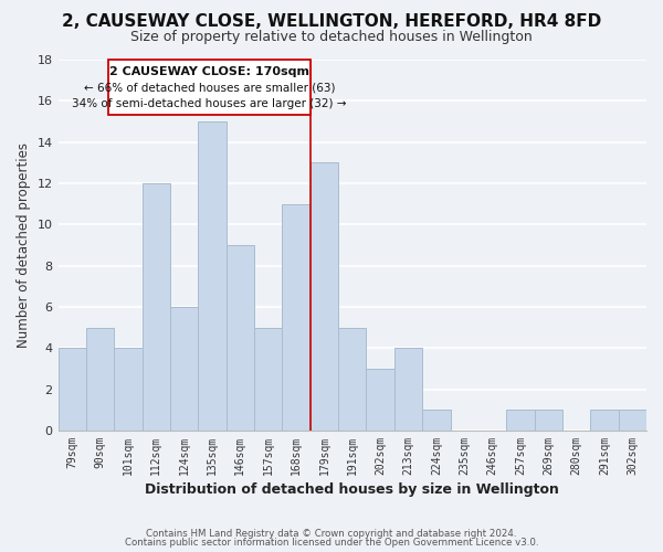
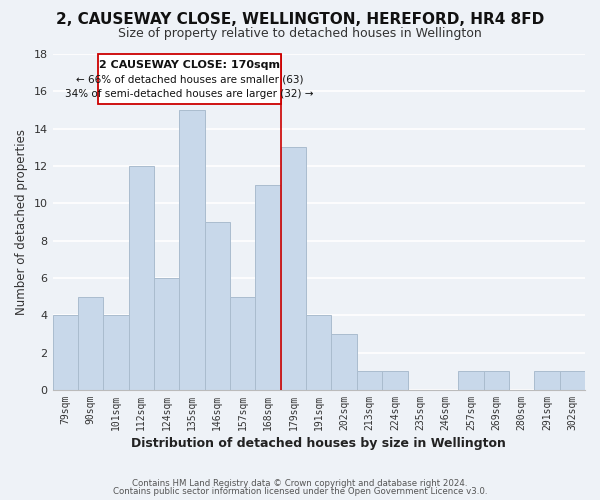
191sqm: 5 -> 4
213sqm: 4 -> 1
